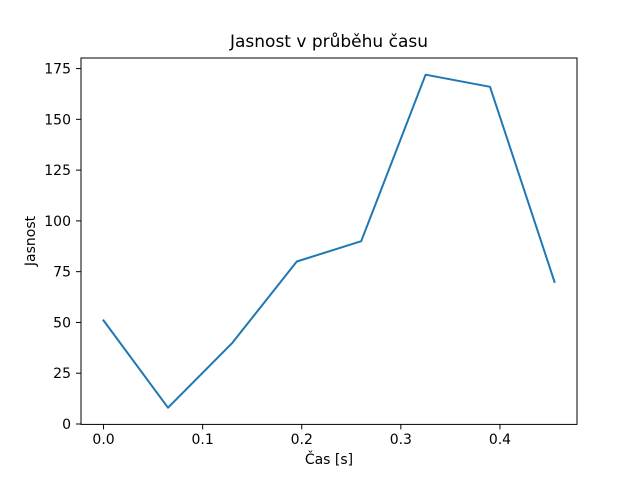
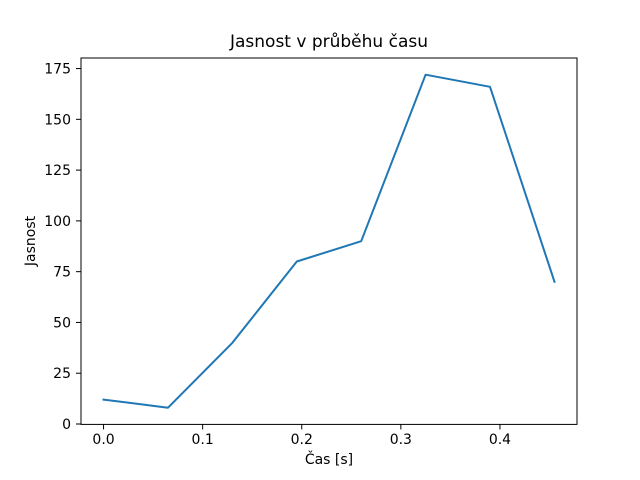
0.0: 51 -> 12
